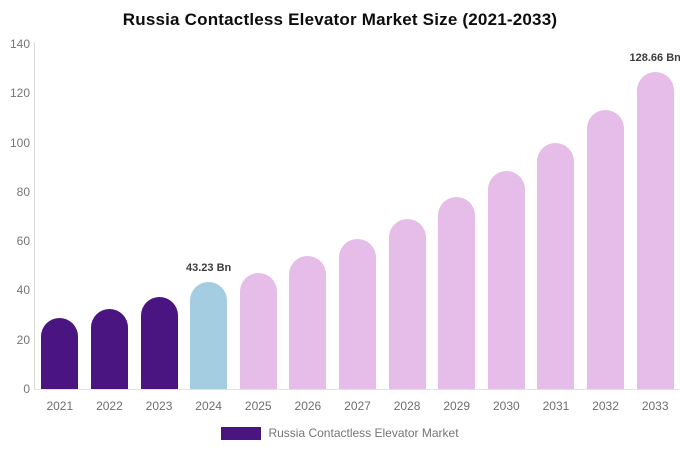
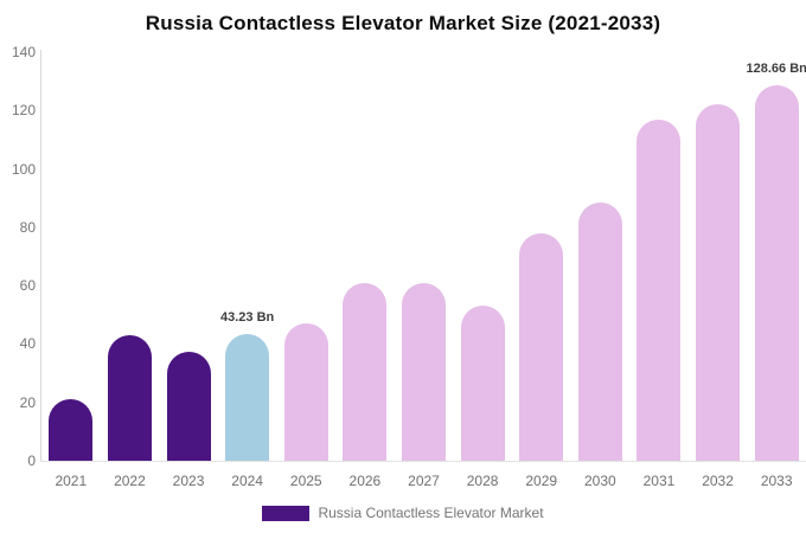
2021: 29 -> 21
2022: 32 -> 43
2026: 54 -> 61
2028: 69 -> 53
2031: 100 -> 117
2032: 113 -> 122
